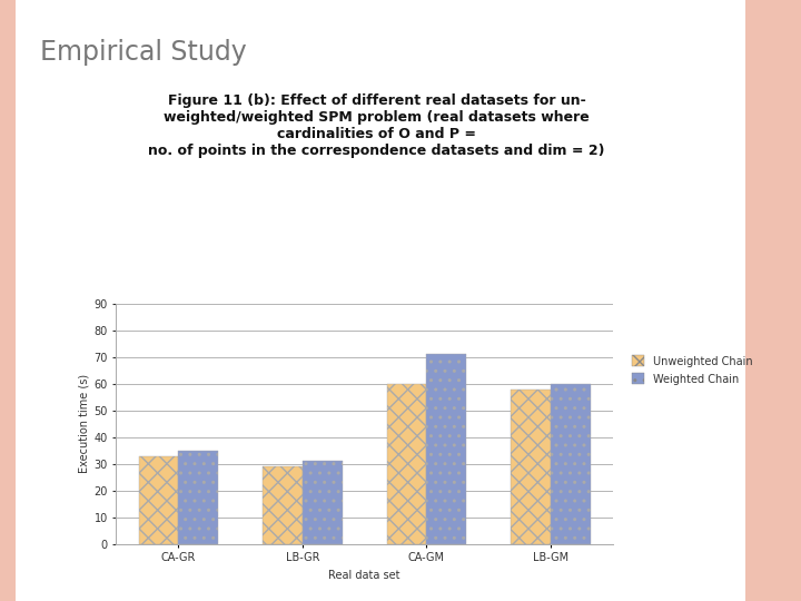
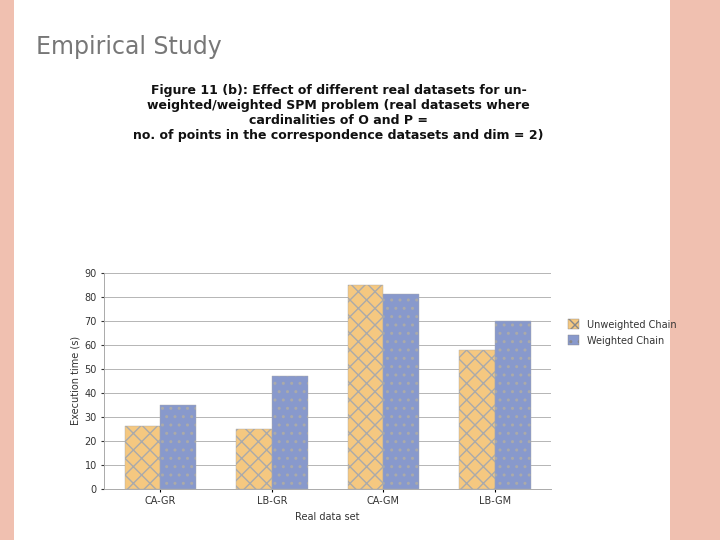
Unweighted Chain/CA-GR: 33 -> 26
Unweighted Chain/LB-GR: 29 -> 25
Weighted Chain/LB-GR: 31 -> 47
Unweighted Chain/CA-GM: 60 -> 85
Weighted Chain/CA-GM: 71 -> 81
Weighted Chain/LB-GM: 60 -> 70
